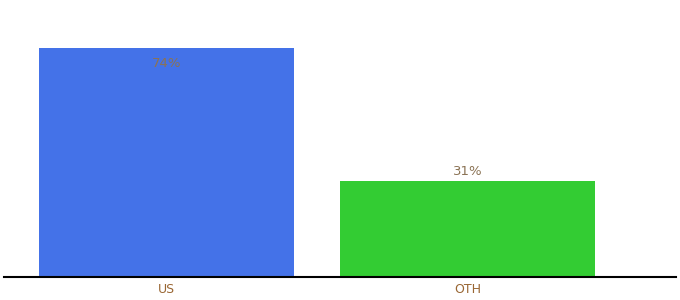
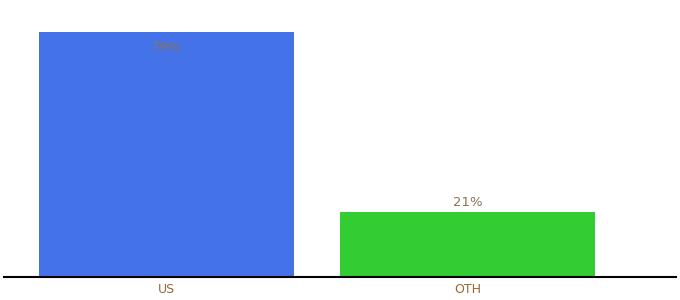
US: 74% -> 79%
OTH: 31% -> 21%
